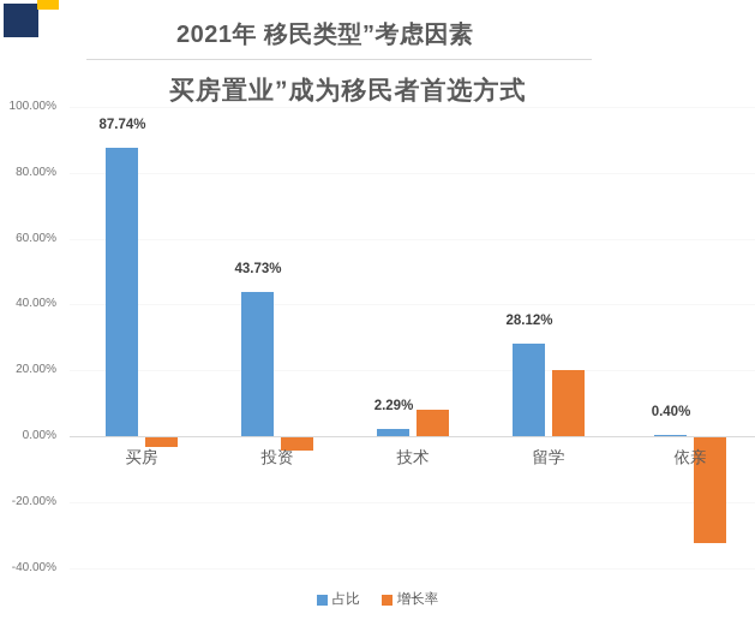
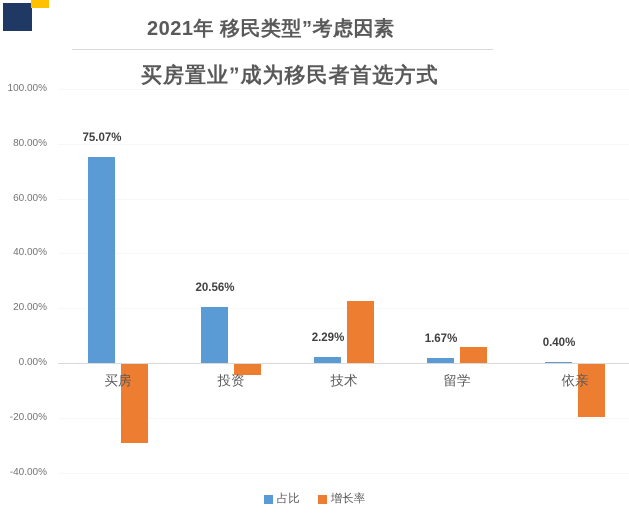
占比/买房: 87.74% -> 75.07%
增长率/买房: -3% -> -29%
占比/投资: 43.73% -> 20.56%
增长率/技术: 8% -> 22%
占比/留学: 28.12% -> 1.67%
增长率/留学: 20% -> 6%
增长率/依亲: -32% -> -20%
